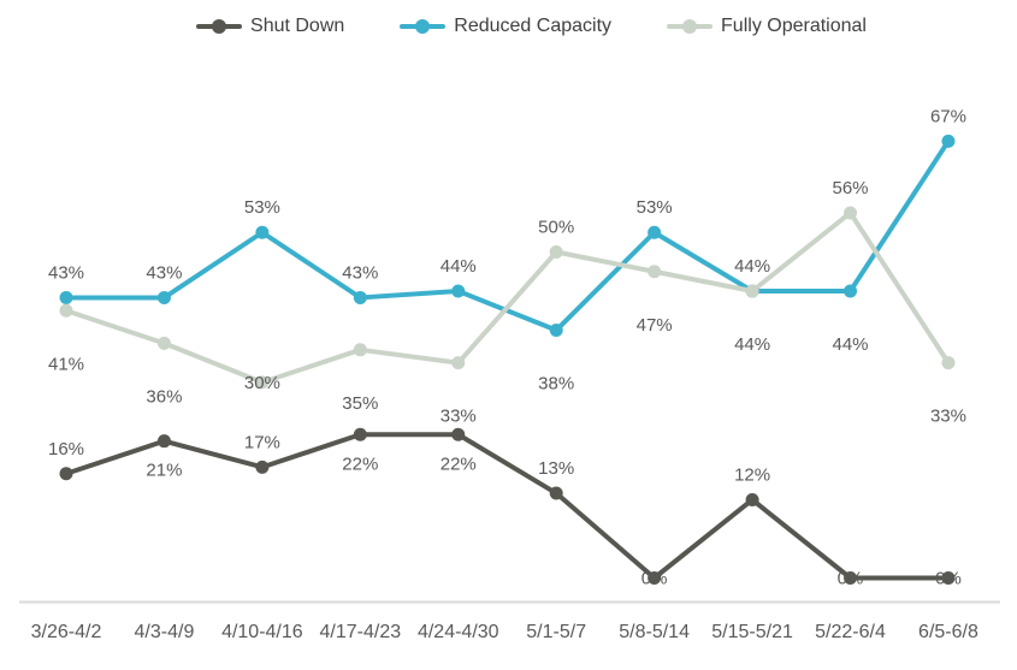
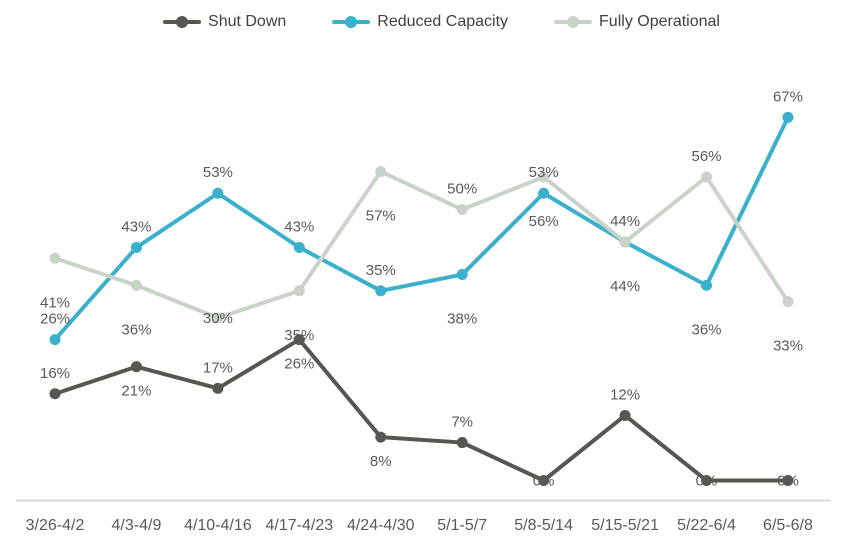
Reduced Capacity/3/26-4/2: 43% -> 26%
Shut Down/4/17-4/23: 22% -> 26%
Shut Down/4/24-4/30: 22% -> 8%
Reduced Capacity/4/24-4/30: 44% -> 35%
Fully Operational/4/24-4/30: 33% -> 57%
Shut Down/5/1-5/7: 13% -> 7%
Fully Operational/5/8-5/14: 47% -> 56%
Reduced Capacity/5/22-6/4: 44% -> 36%
